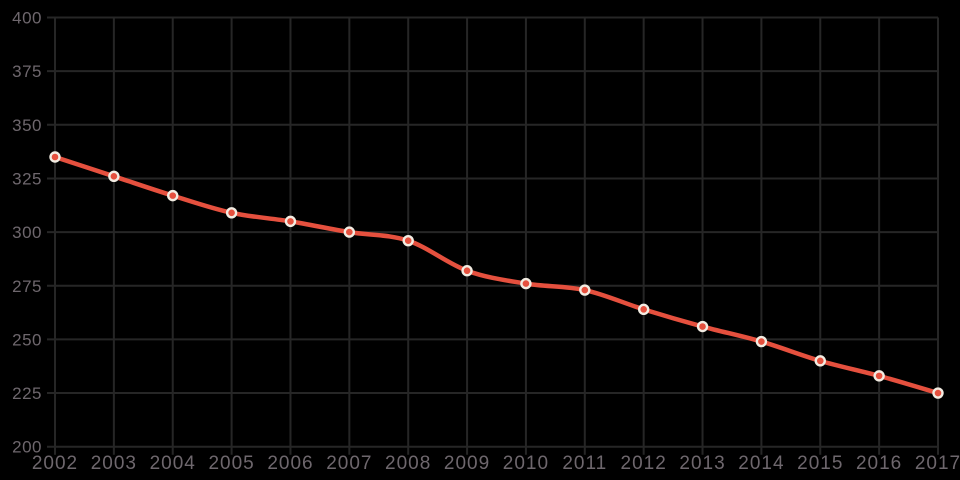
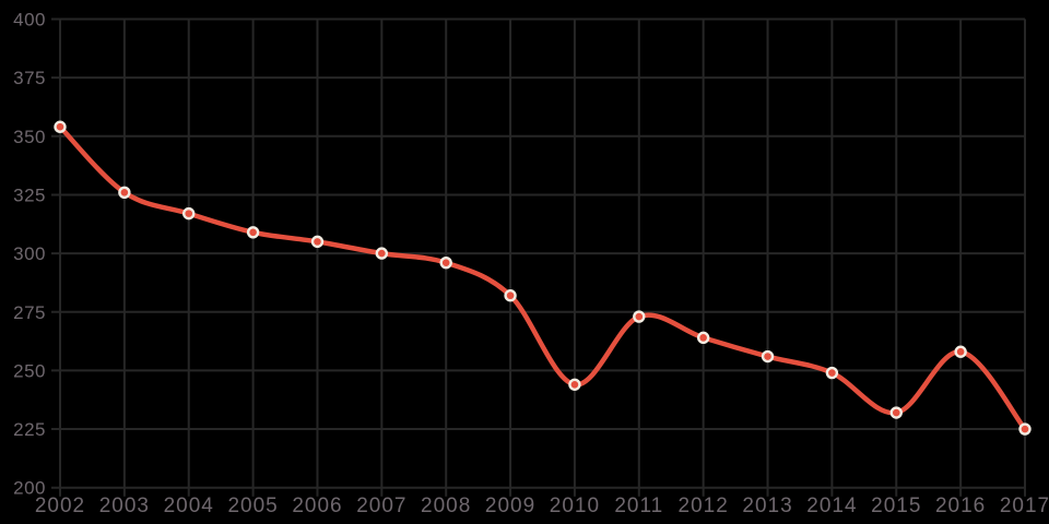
2002: 335 -> 354
2010: 276 -> 244
2015: 240 -> 232
2016: 233 -> 258
